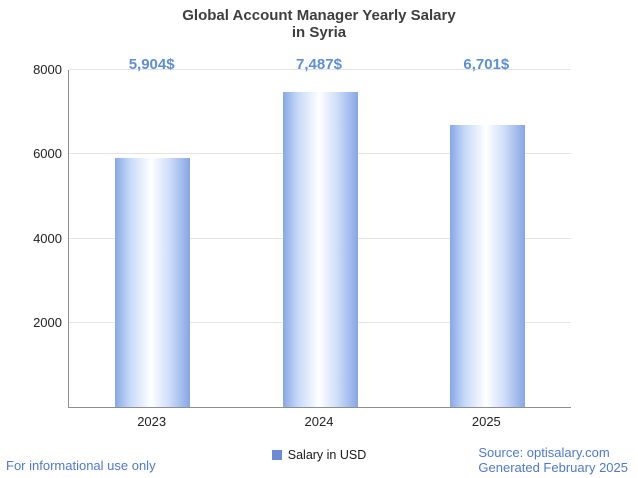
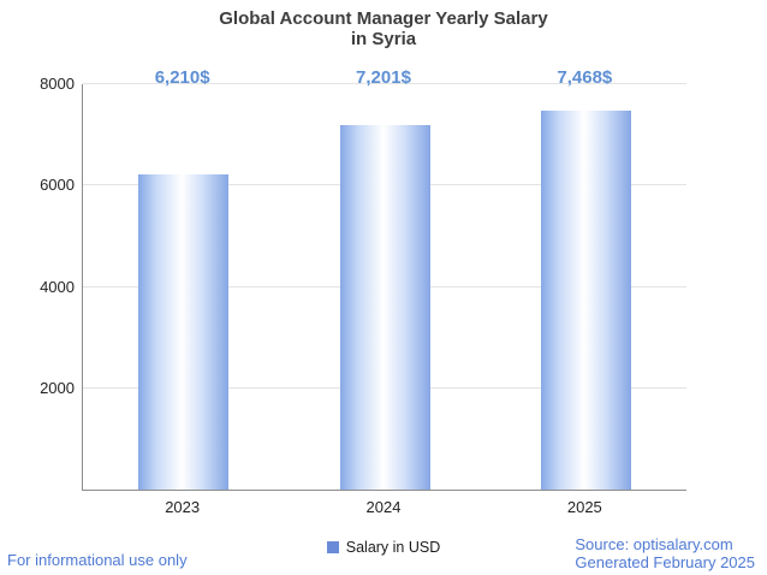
2023: 5,904 -> 6,210
2024: 7,487 -> 7,201
2025: 6,701 -> 7,468
